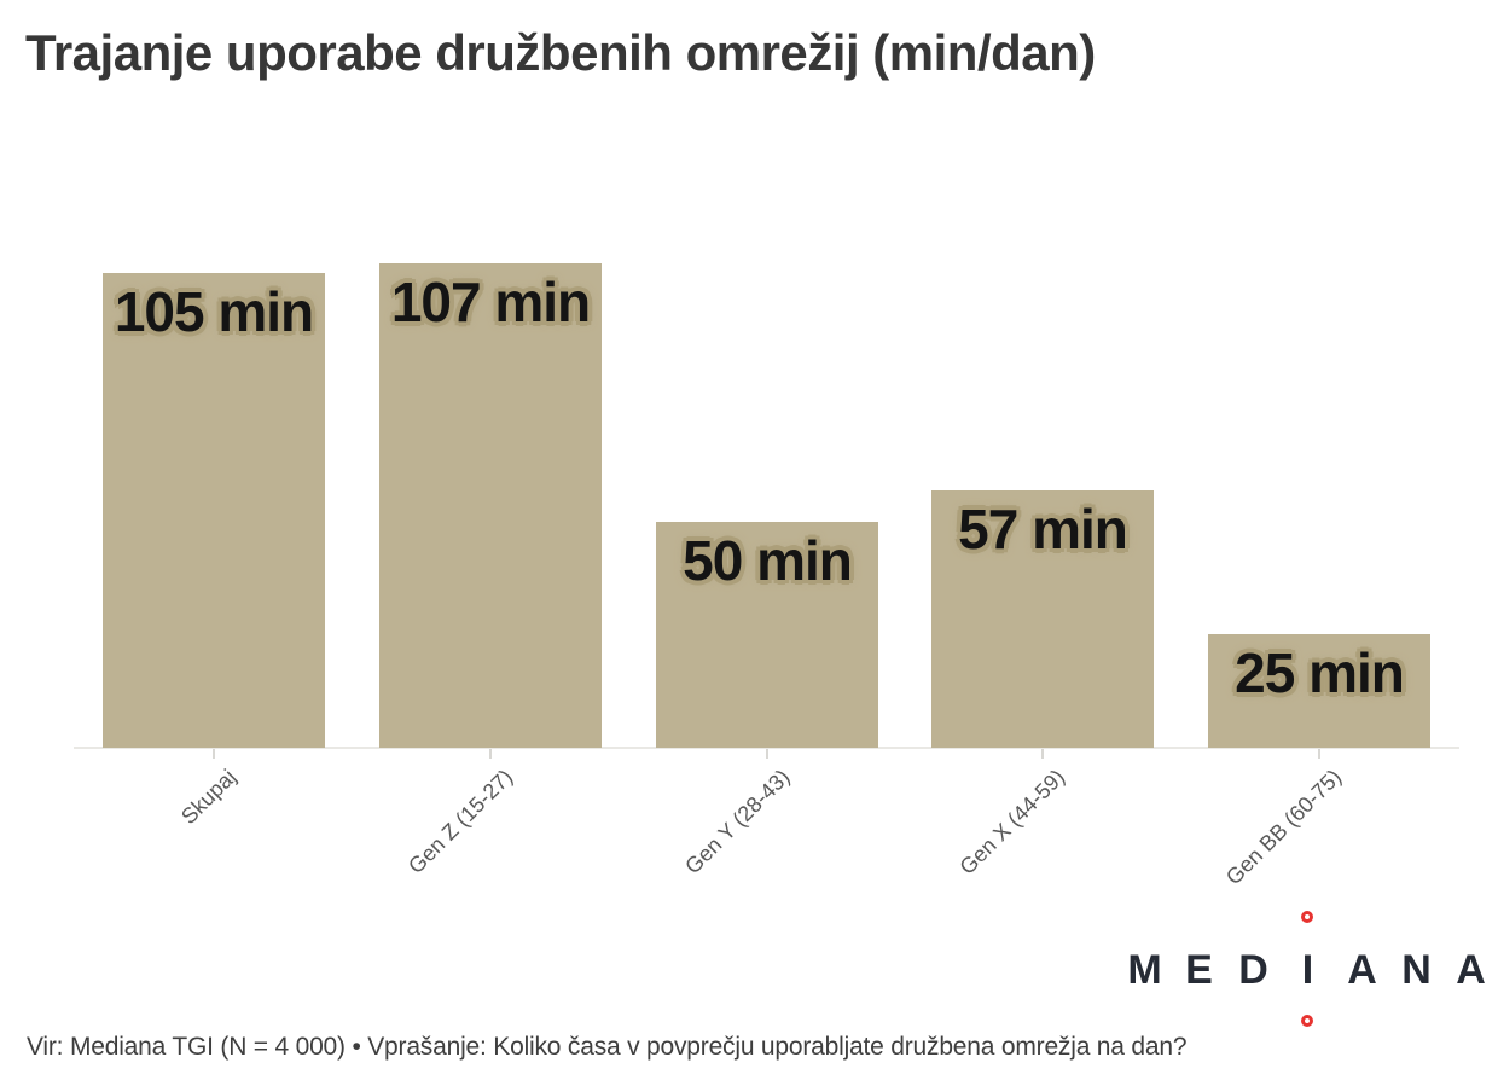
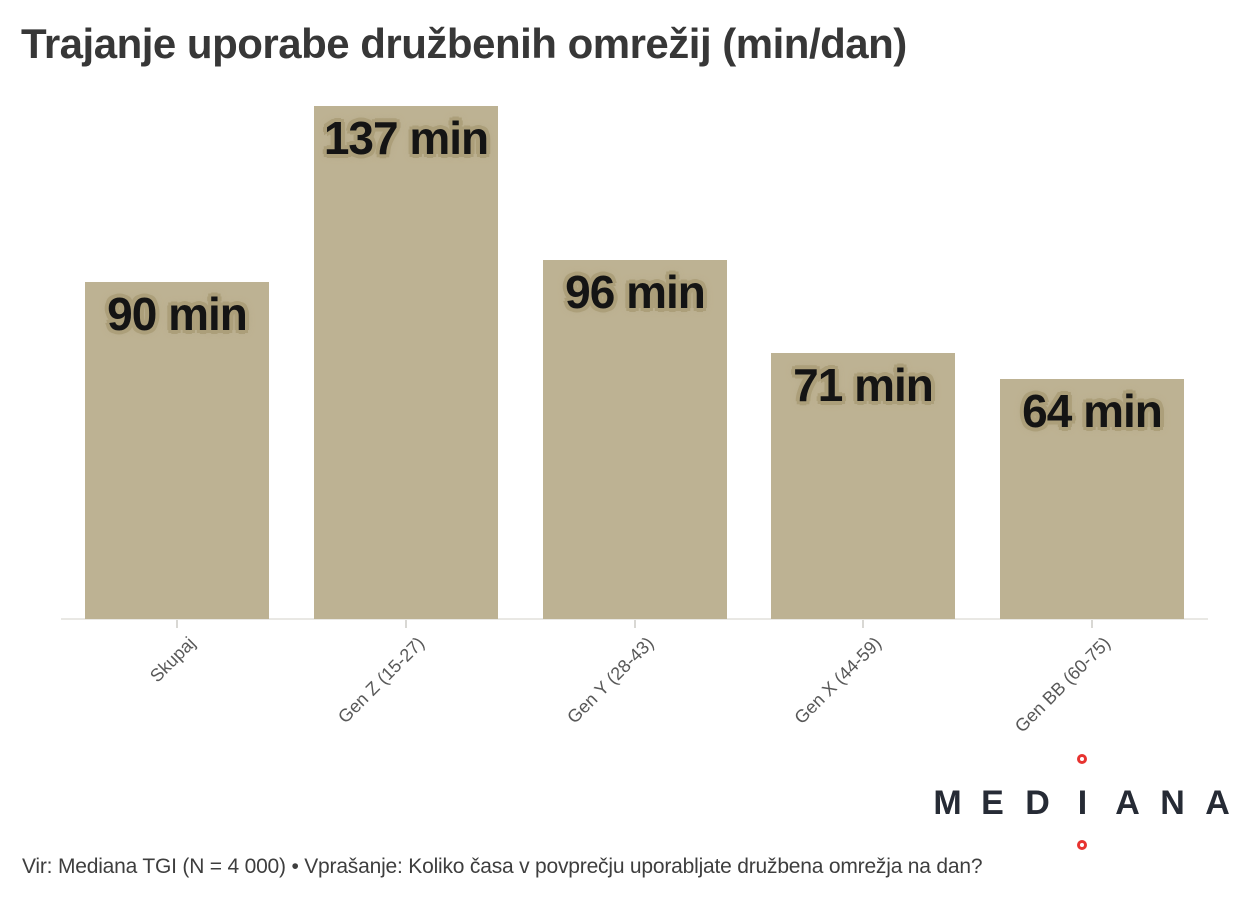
Skupaj: 105 -> 90
Gen Z (15-27): 107 -> 137
Gen Y (28-43): 50 -> 96
Gen X (44-59): 57 -> 71
Gen BB (60-75): 25 -> 64
